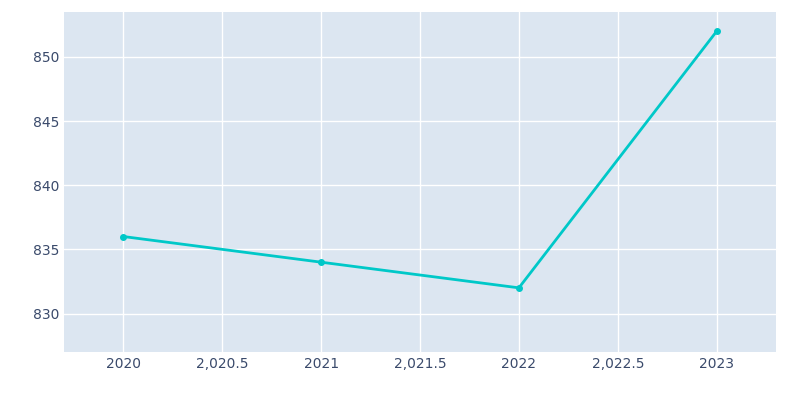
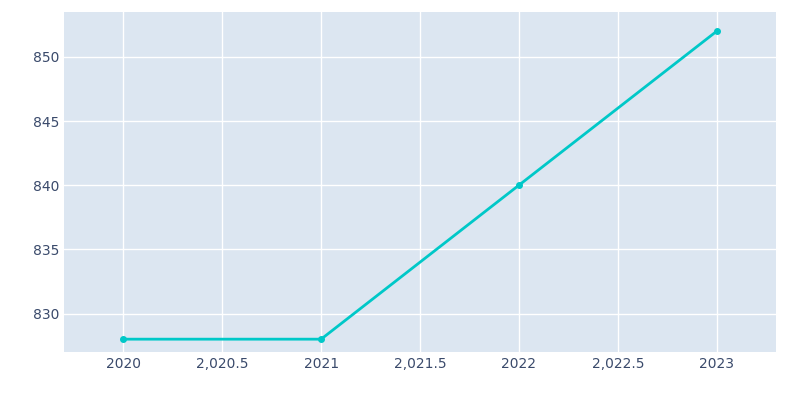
2020: 836 -> 828
2021: 834 -> 828
2022: 832 -> 840
